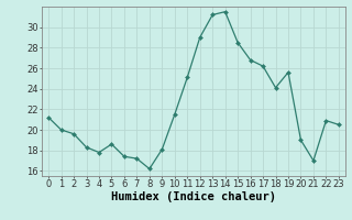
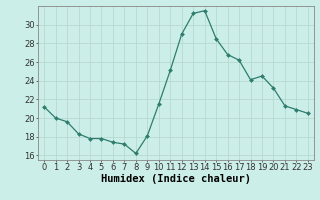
5: 18.6 -> 17.8
19: 25.6 -> 24.5
20: 19.0 -> 23.2
21: 17.0 -> 21.3
